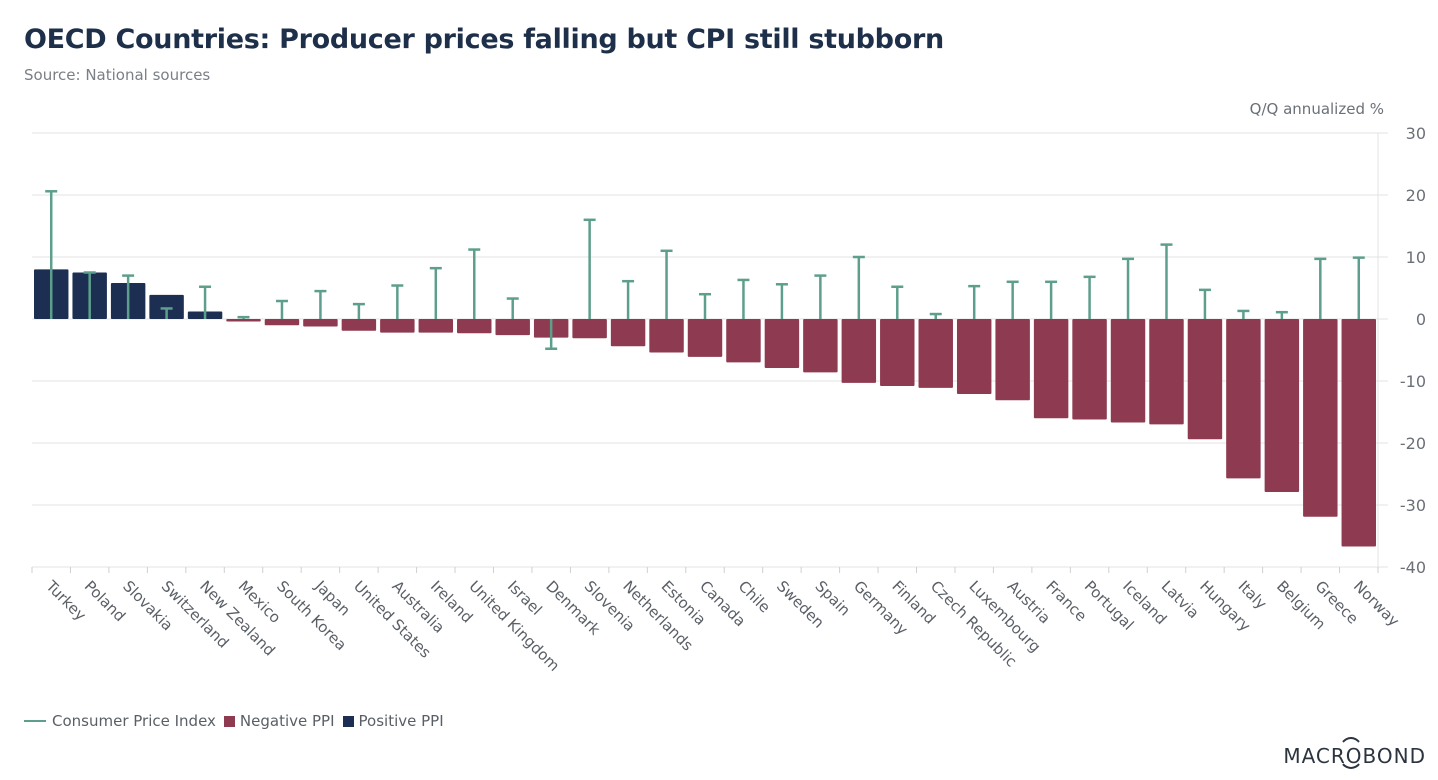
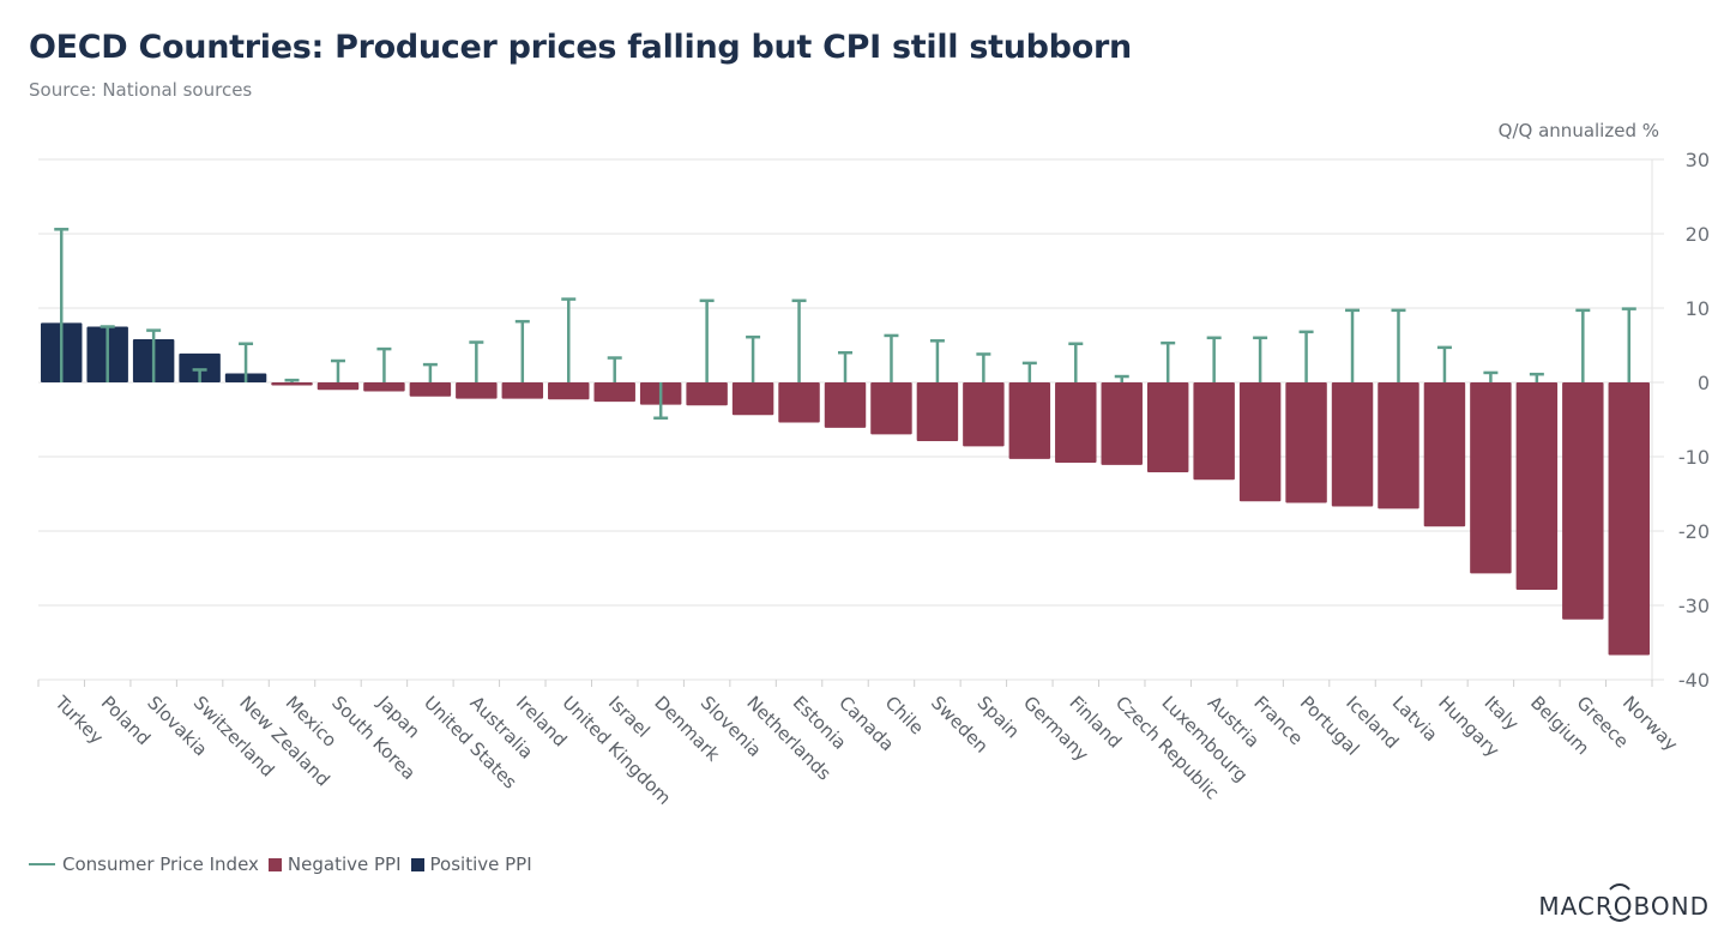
Consumer Price Index/Slovenia: 16 -> 11
Consumer Price Index/Spain: 7 -> 4
Consumer Price Index/Germany: 10 -> 3
Consumer Price Index/Latvia: 12 -> 10
